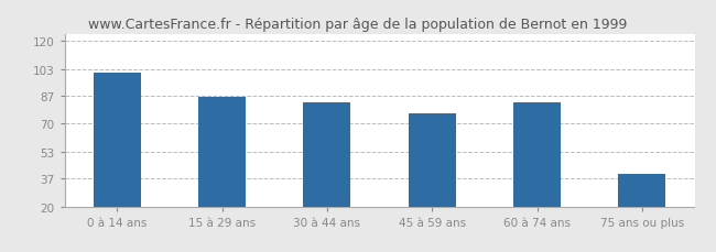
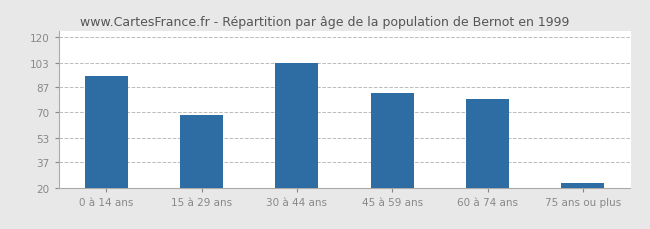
0 à 14 ans: 101 -> 94
15 à 29 ans: 86 -> 68
30 à 44 ans: 83 -> 103
45 à 59 ans: 76 -> 83
60 à 74 ans: 83 -> 79
75 ans ou plus: 40 -> 23
